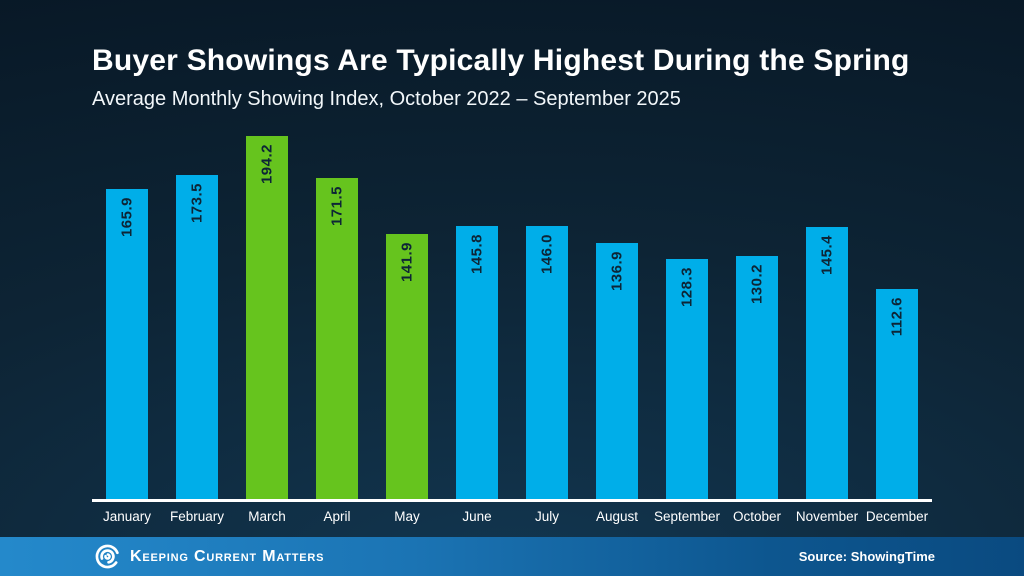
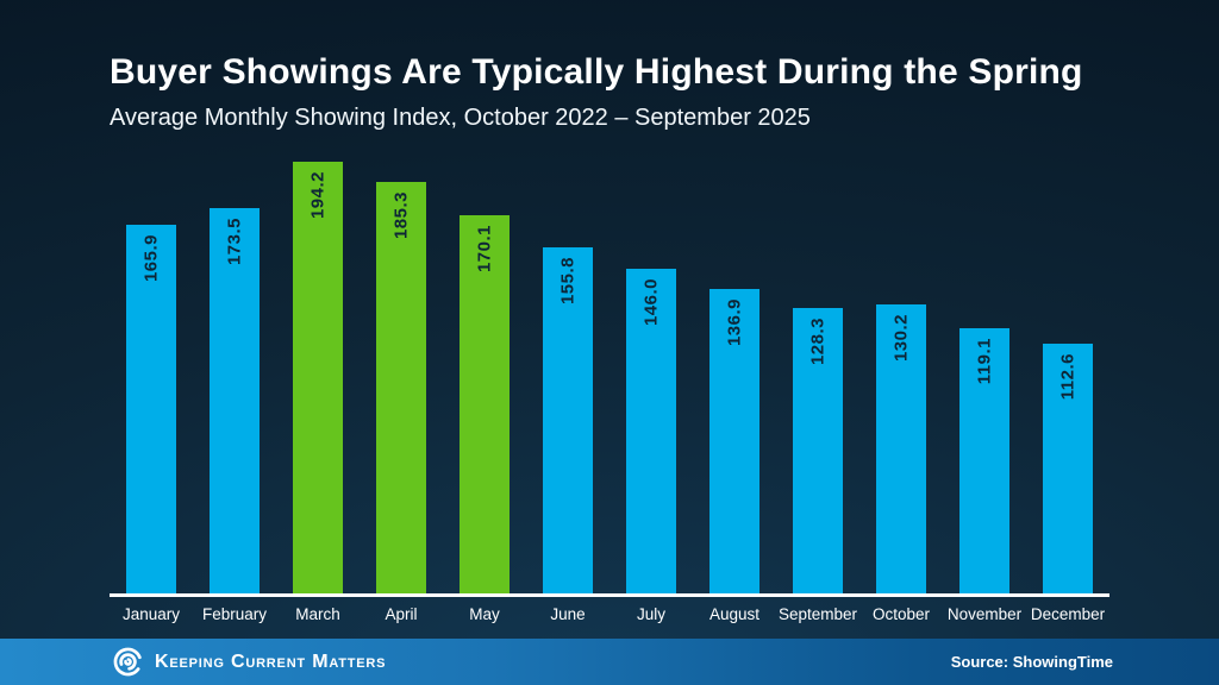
April: 171.5 -> 185.3
May: 141.9 -> 170.1
June: 145.8 -> 155.8
November: 145.4 -> 119.1
